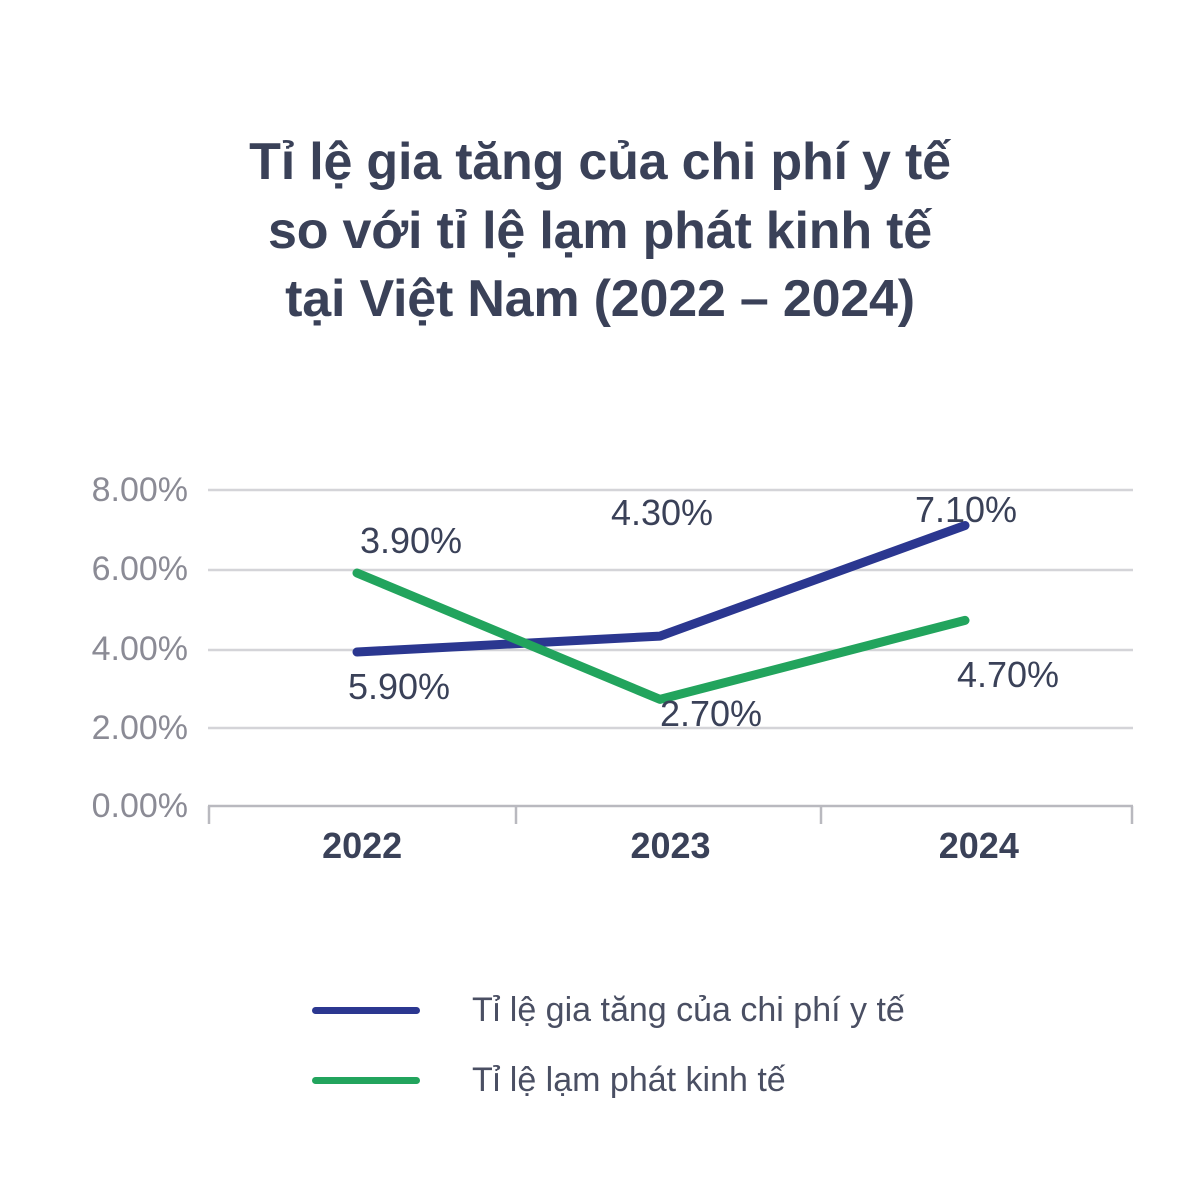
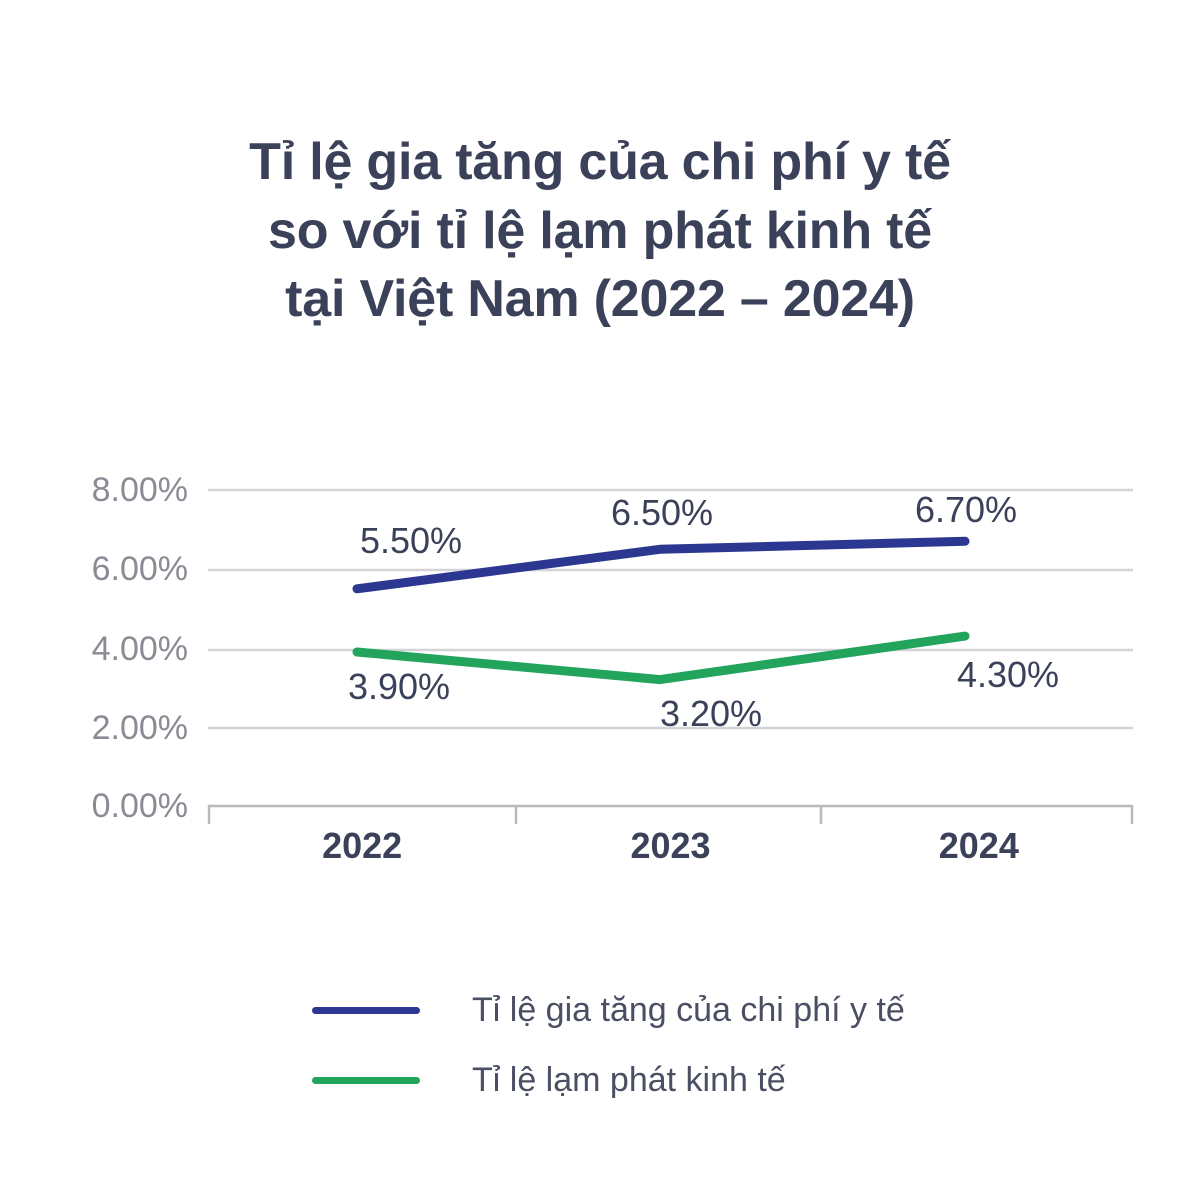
Tỉ lệ gia tăng của chi phí y tế/2022: 3.90% -> 5.50%
Tỉ lệ lạm phát kinh tế/2022: 5.90% -> 3.90%
Tỉ lệ gia tăng của chi phí y tế/2023: 4.30% -> 6.50%
Tỉ lệ lạm phát kinh tế/2023: 2.70% -> 3.20%
Tỉ lệ gia tăng của chi phí y tế/2024: 7.10% -> 6.70%
Tỉ lệ lạm phát kinh tế/2024: 4.70% -> 4.30%
